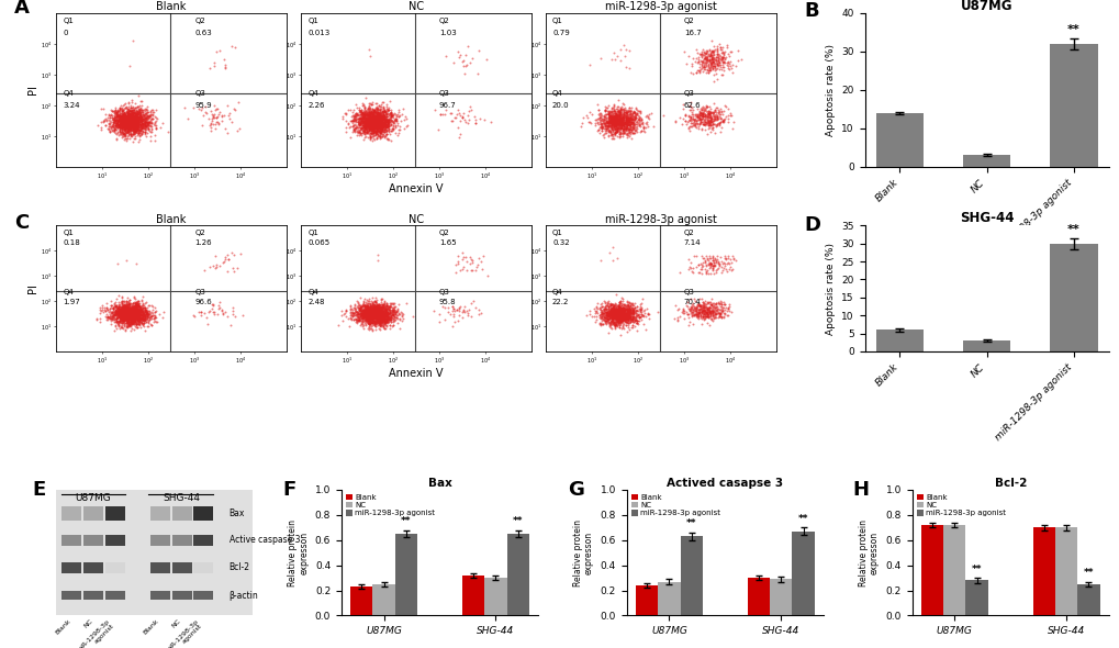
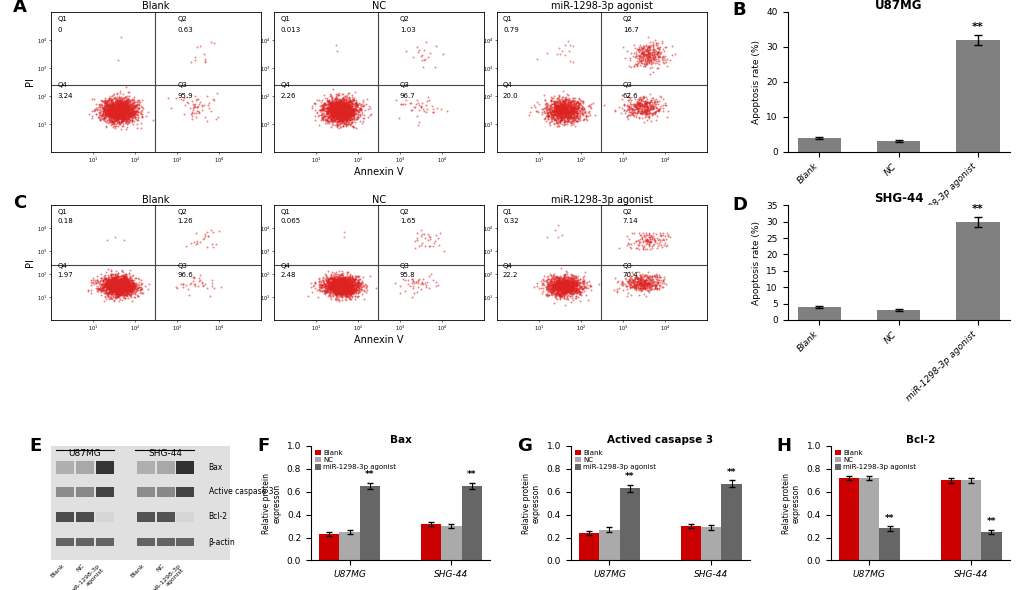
U87MG/Blank: 14.0 -> 4.0
SHG-44/Blank: 6 -> 4
